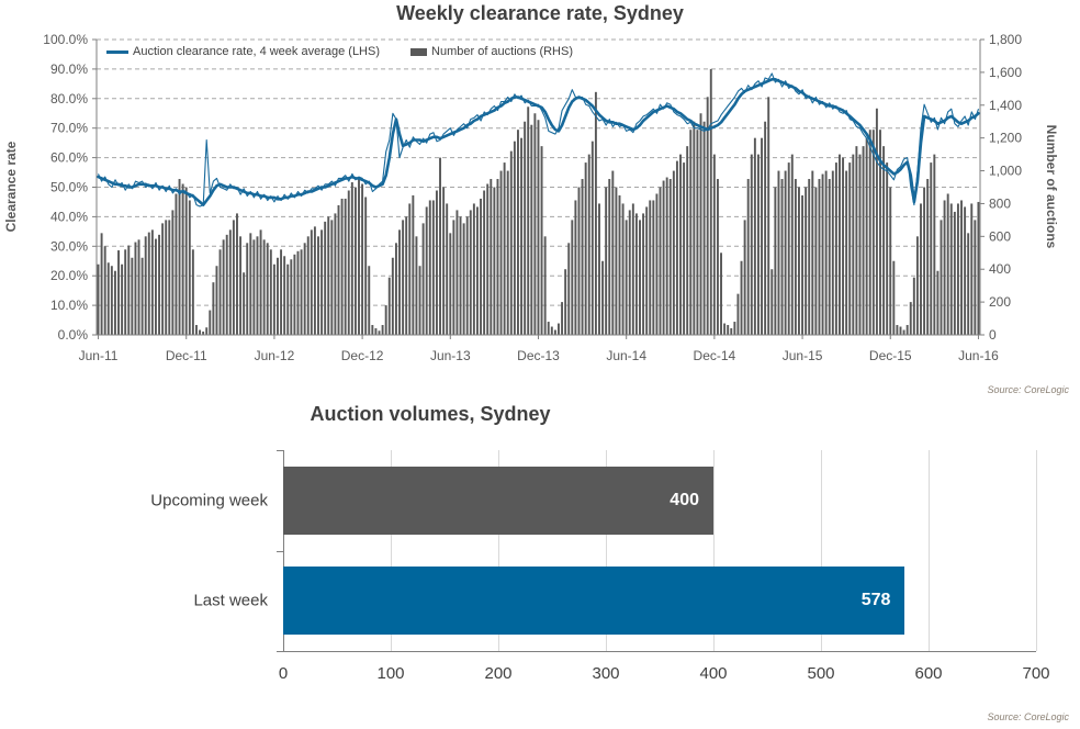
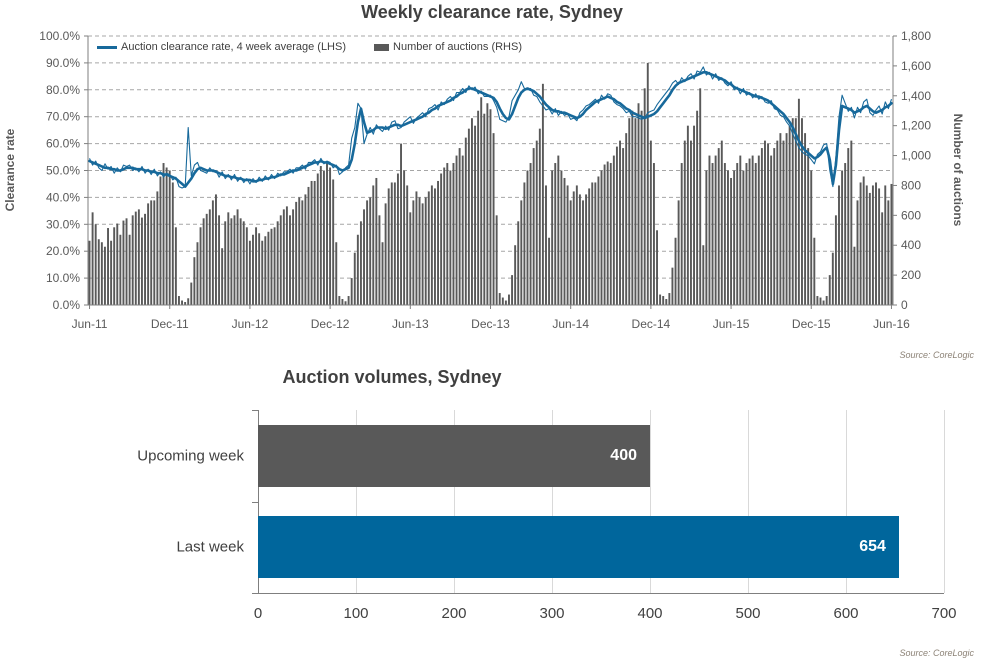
Auction volumes, Sydney/Last week: 578 -> 654
